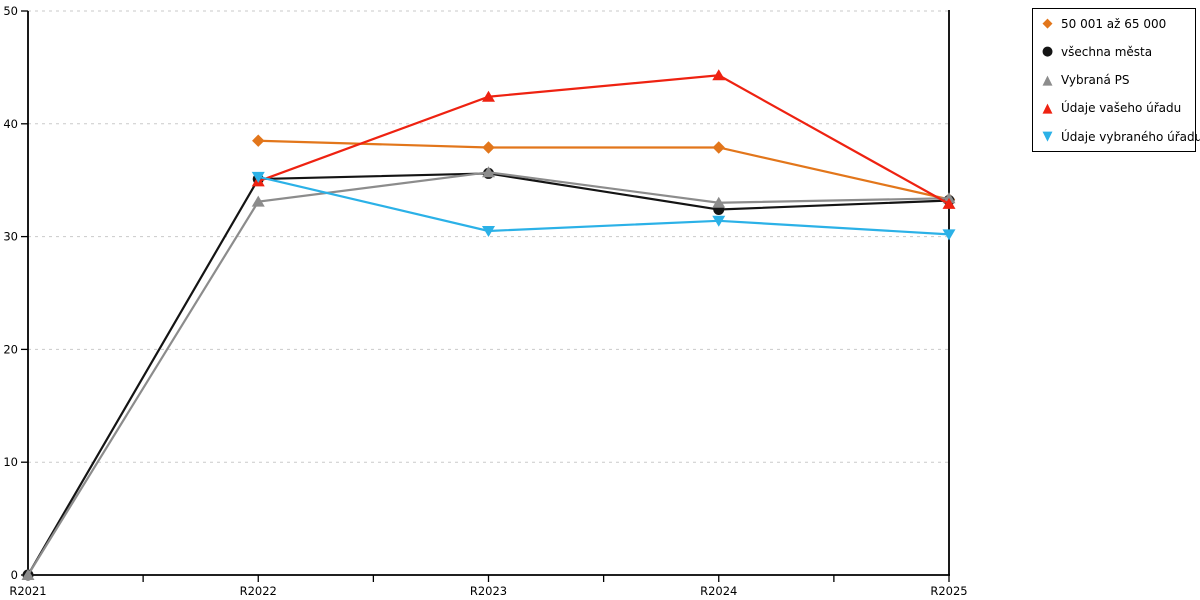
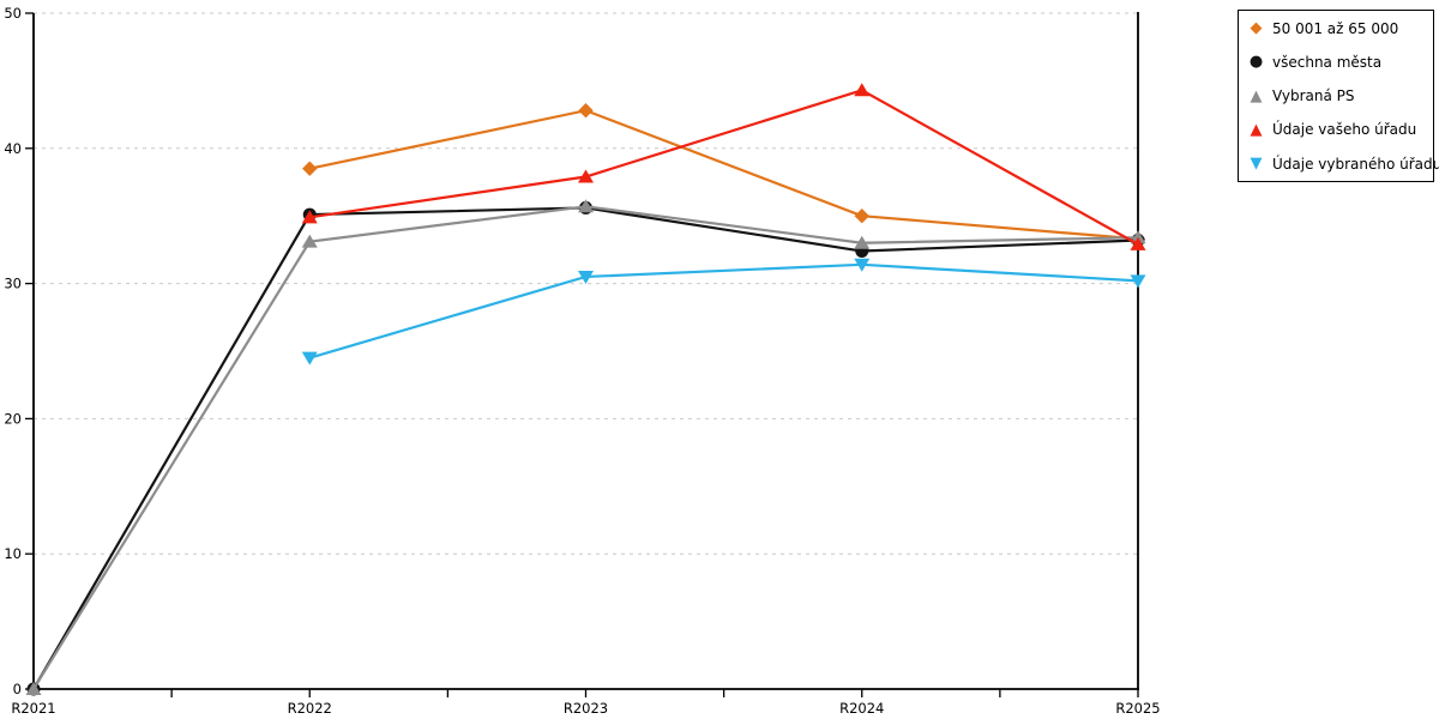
Údaje vybraného úřadu/R2022: 35.3 -> 24.5
50 001 až 65 000/R2023: 37.9 -> 42.8
Údaje vašeho úřadu/R2023: 42.4 -> 37.9
50 001 až 65 000/R2024: 37.9 -> 35.0
